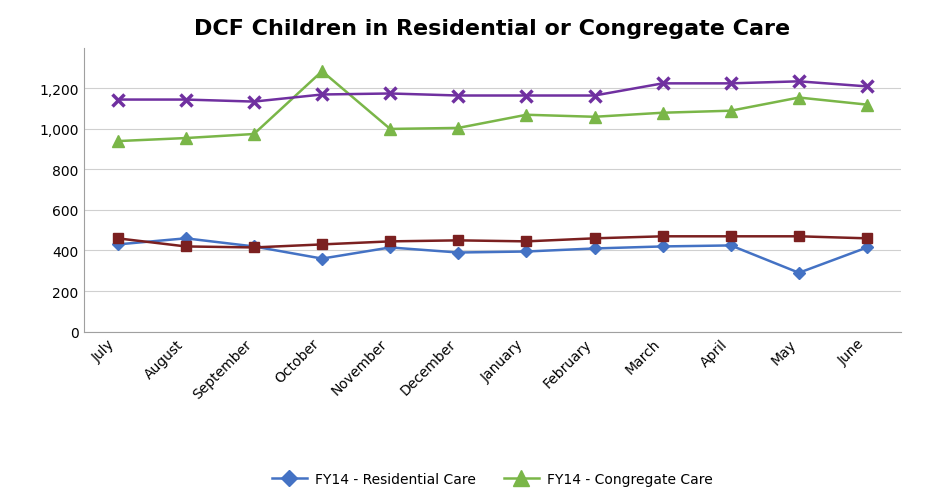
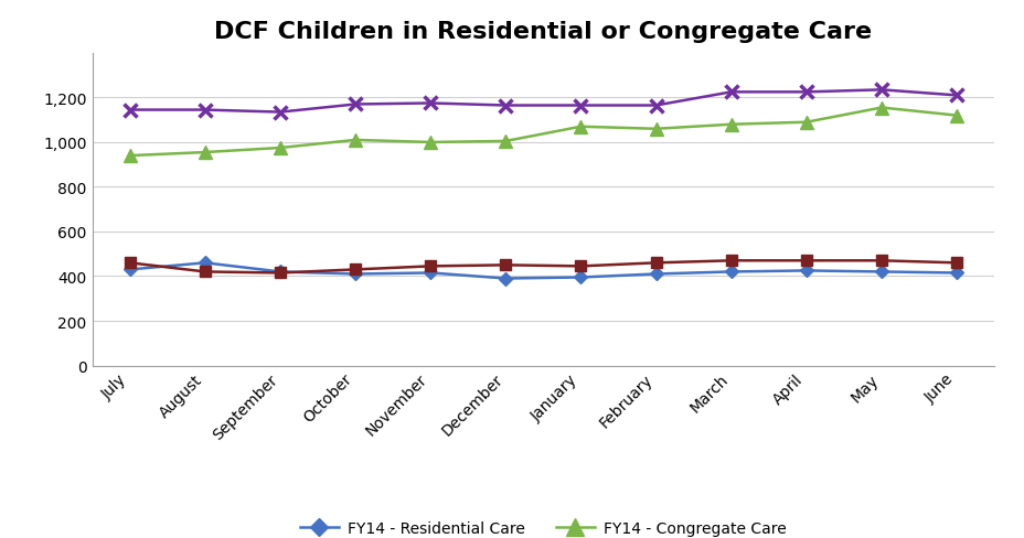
FY14 - Residential Care/October: 360 -> 410
FY14 - Congregate Care/October: 1,285 -> 1,010
FY14 - Residential Care/May: 290 -> 420
